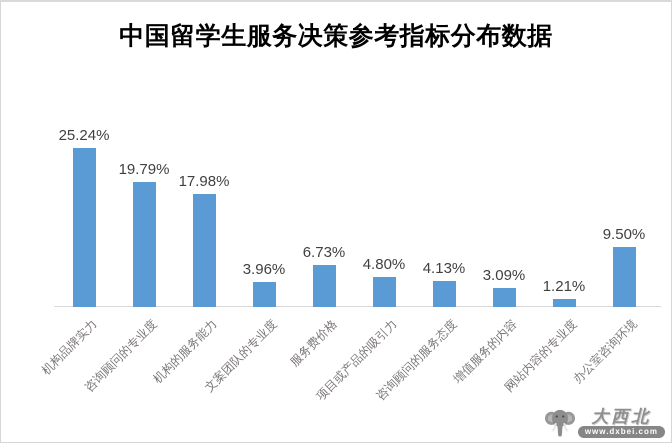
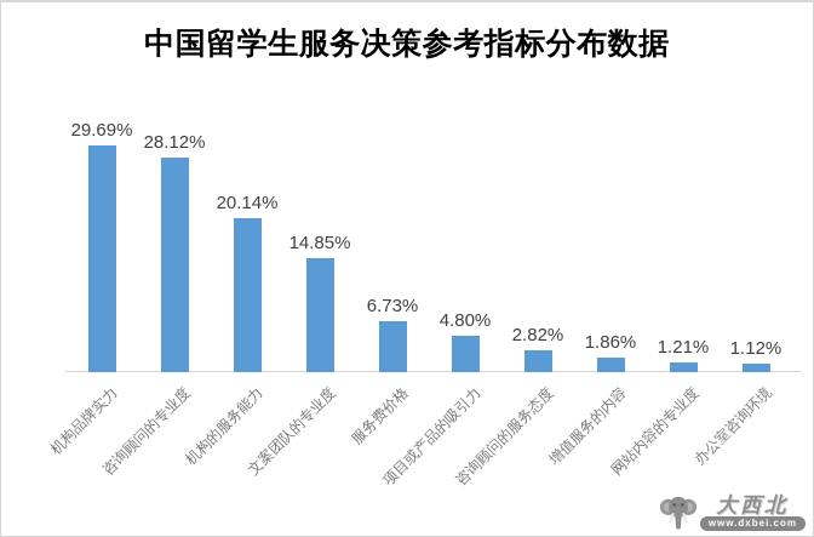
机构品牌实力: 25.24% -> 29.69%
咨询顾问的专业度: 19.79% -> 28.12%
机构的服务能力: 17.98% -> 20.14%
文案团队的专业度: 3.96% -> 14.85%
咨询顾问的服务态度: 4.13% -> 2.82%
增值服务的内容: 3.09% -> 1.86%
办公室咨询环境: 9.50% -> 1.12%
